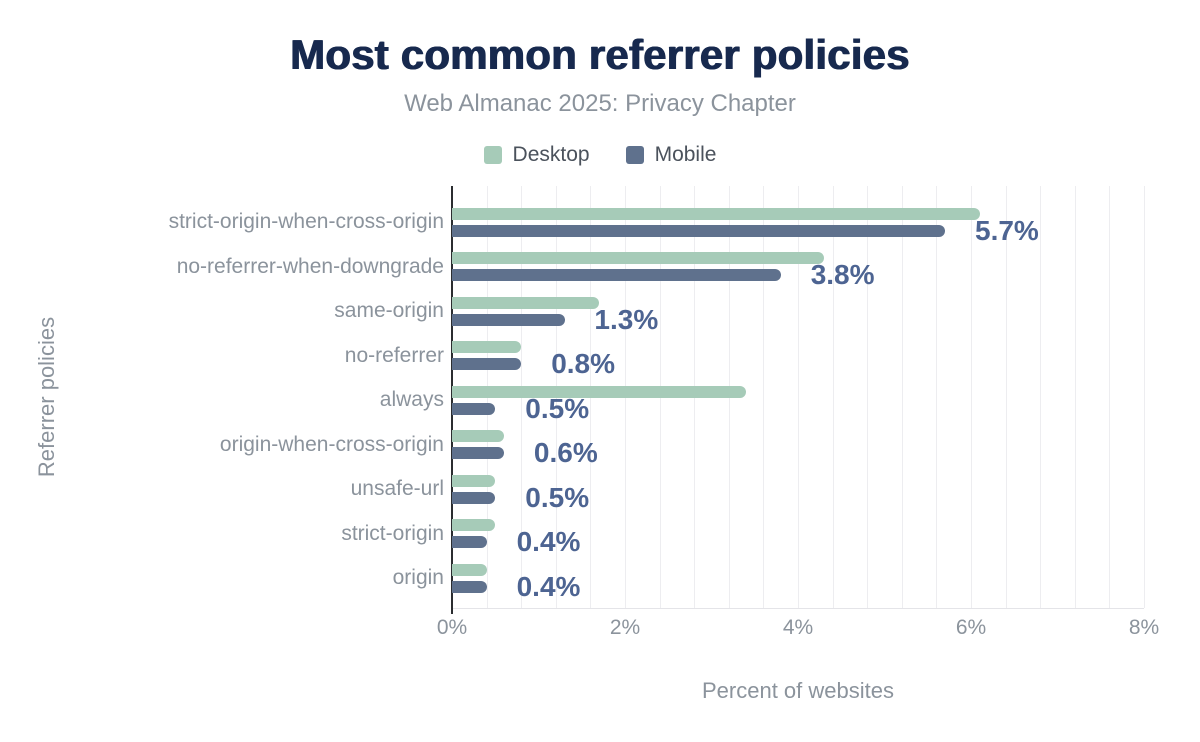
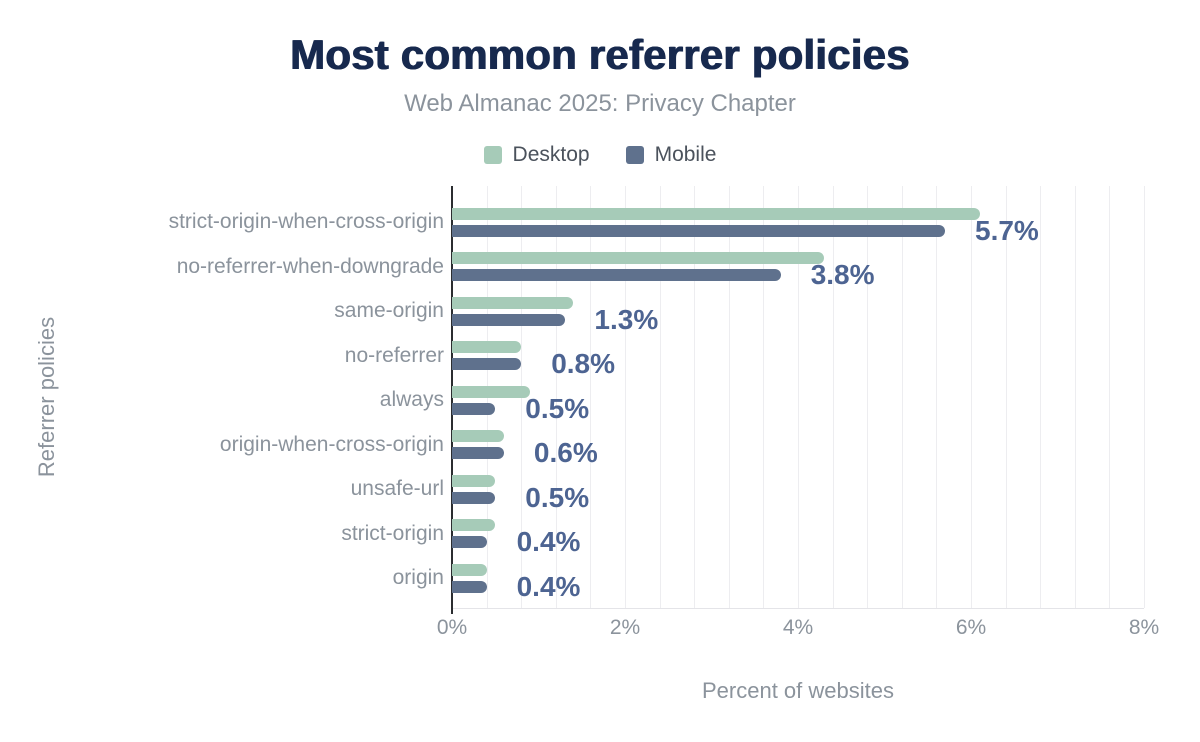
Desktop/same-origin: 1.7% -> 1.4%
Desktop/always: 3.4% -> 0.9%
